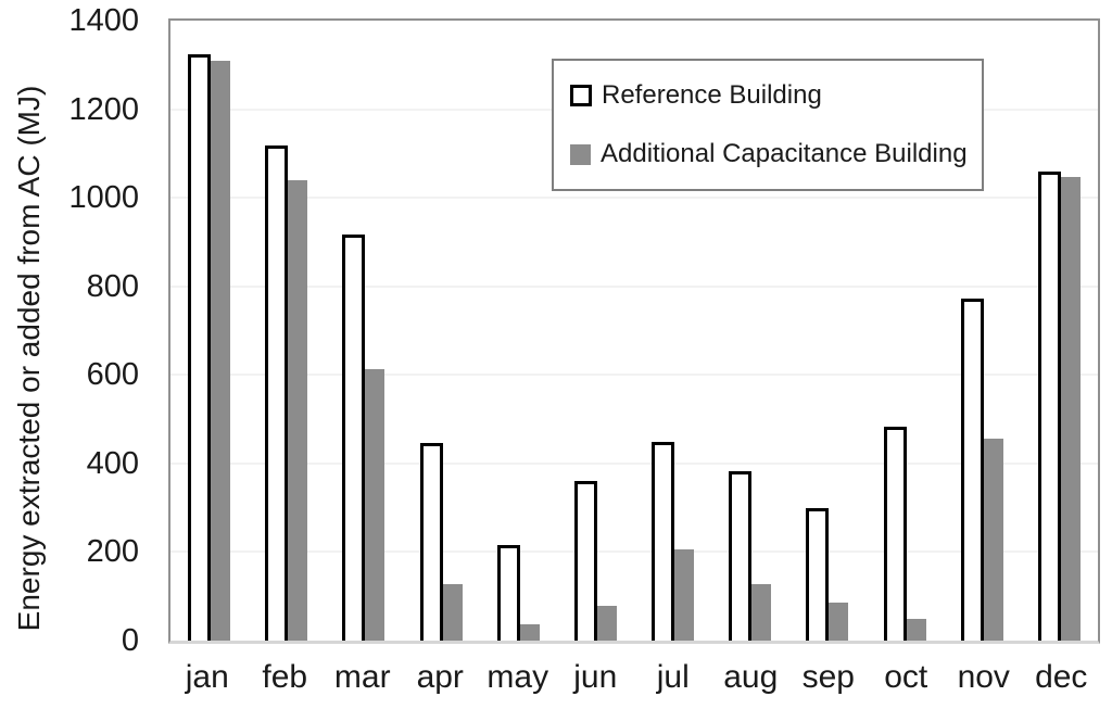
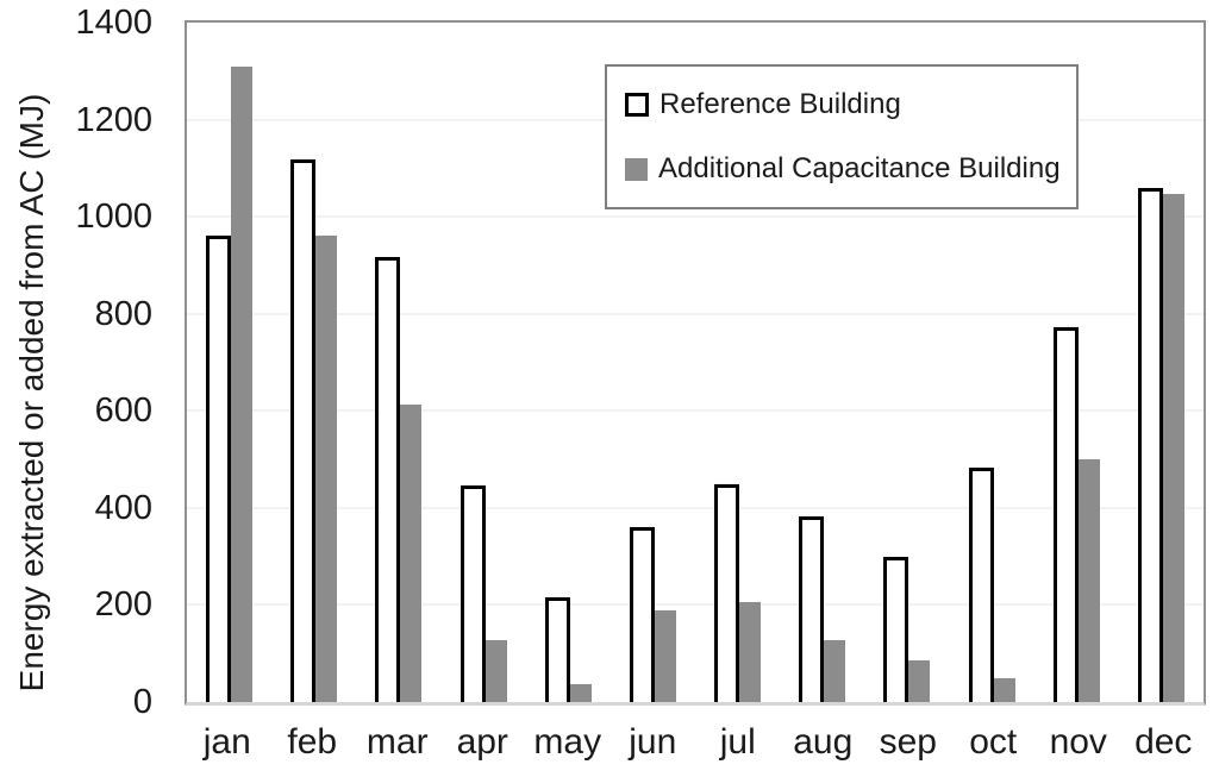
Reference Building/jan: 1320 -> 960
Additional Capacitance Building/feb: 1040 -> 960
Additional Capacitance Building/jun: 80 -> 190
Additional Capacitance Building/nov: 460 -> 500
